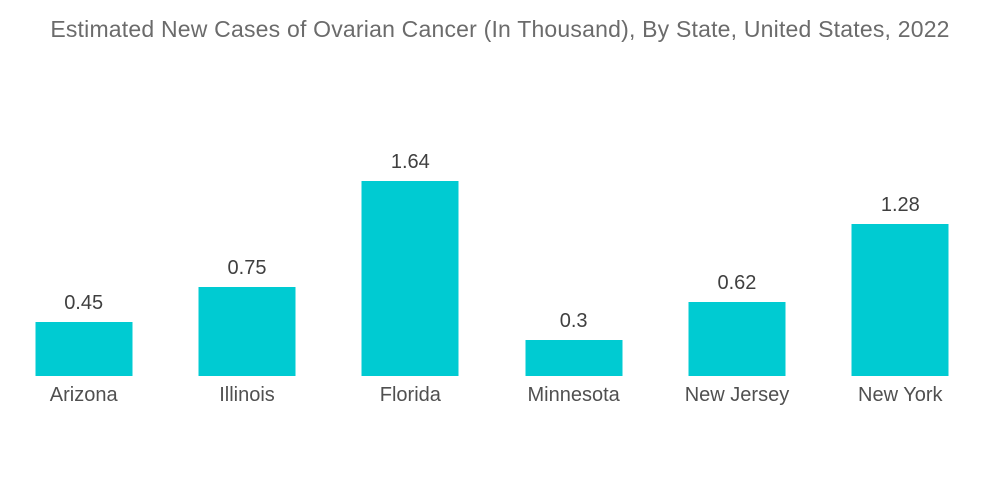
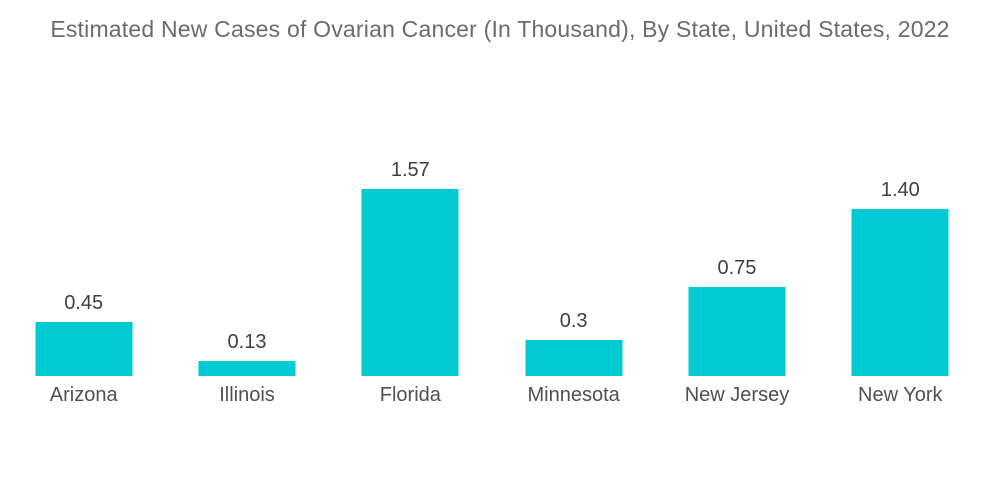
Illinois: 0.75 -> 0.13
Florida: 1.64 -> 1.57
New Jersey: 0.62 -> 0.75
New York: 1.28 -> 1.40
